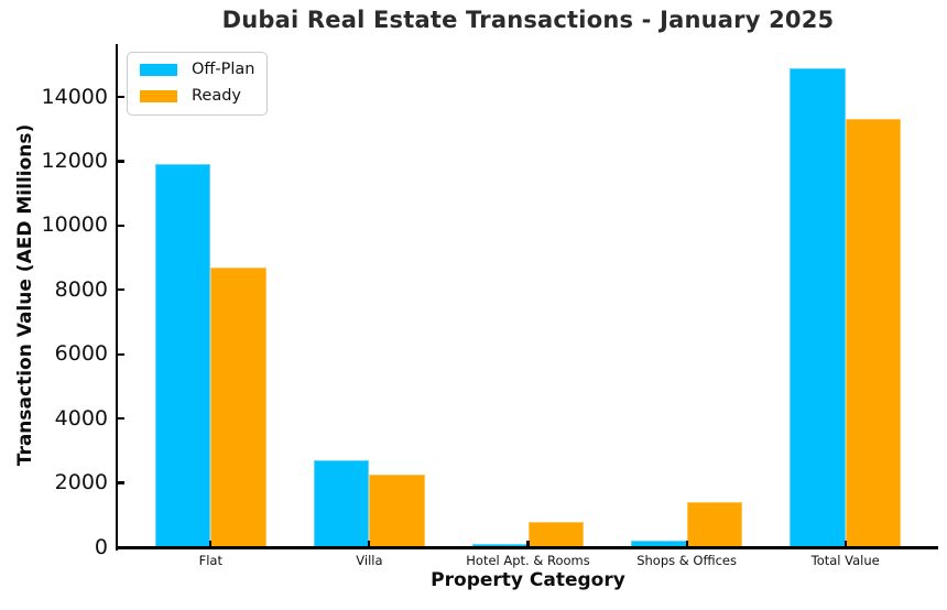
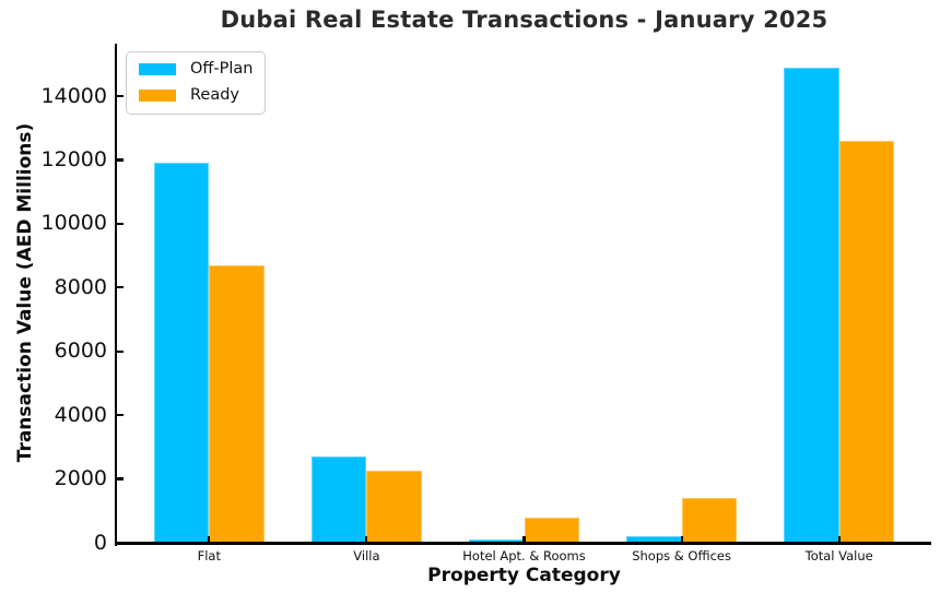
Ready/Total Value: 13300 -> 12600
